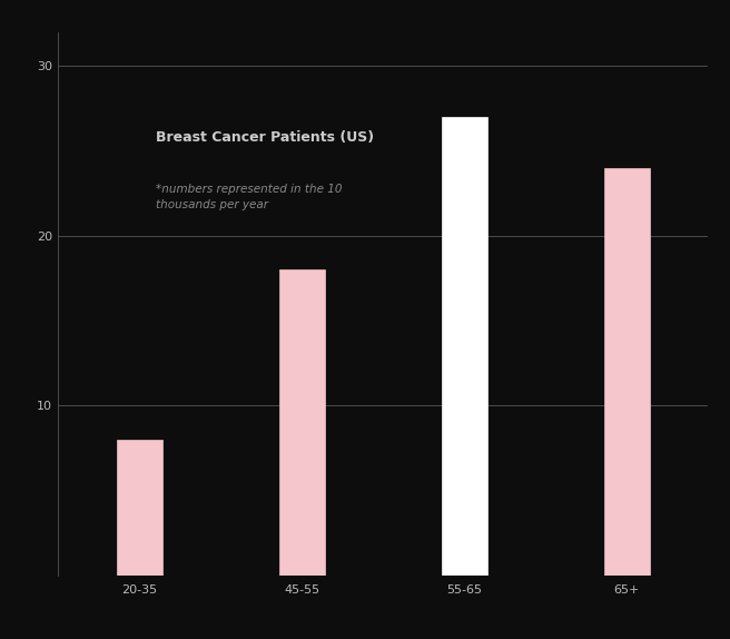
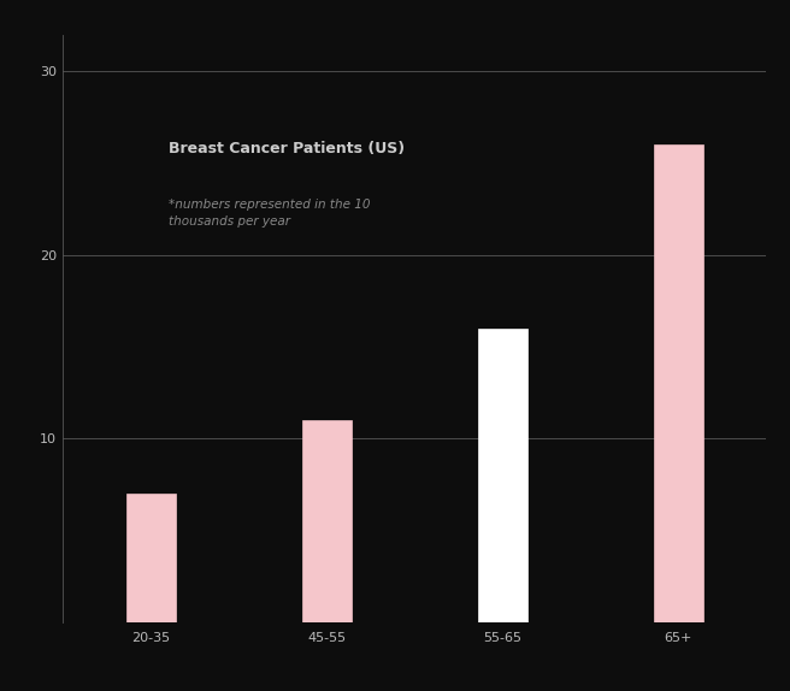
20-35: 8 -> 7
45-55: 18 -> 11
55-65: 27 -> 16
65+: 24 -> 26
